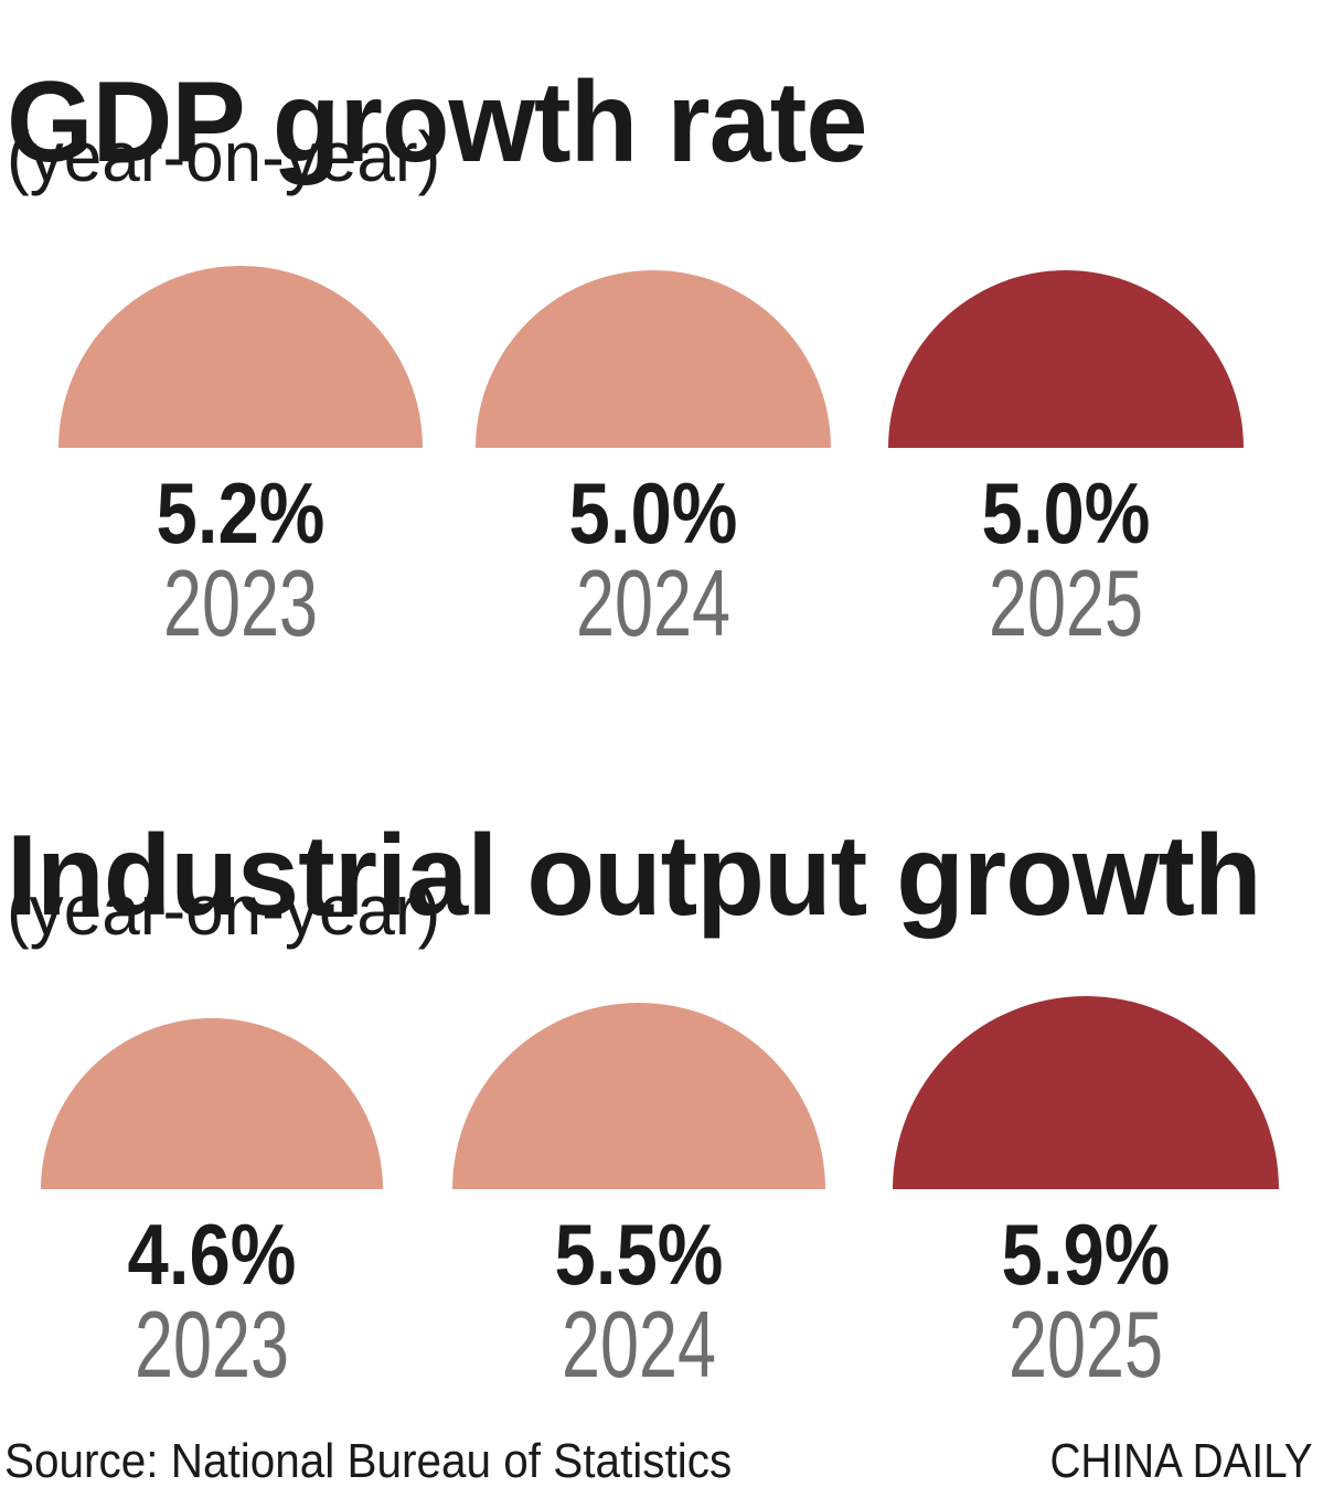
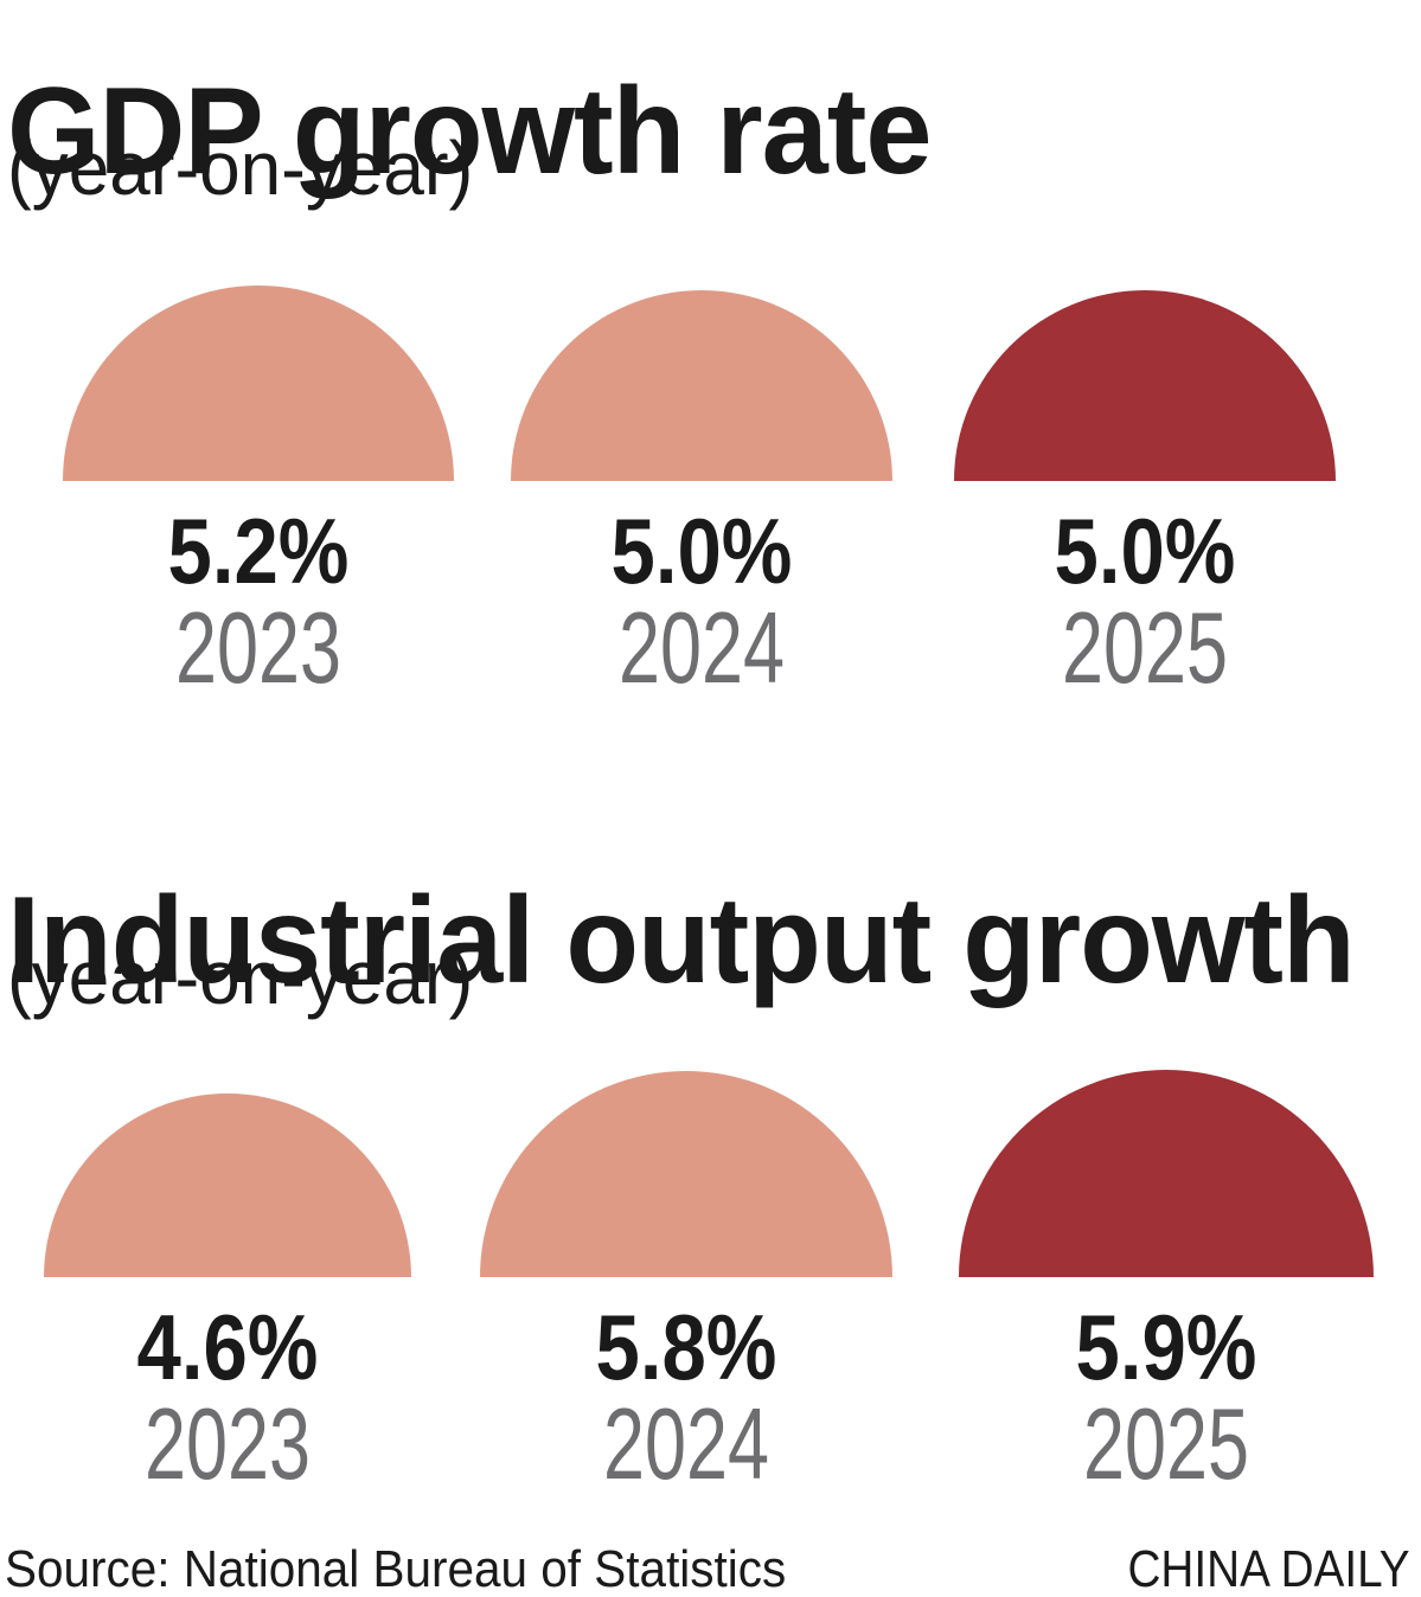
Industrial output growth/2024: 5.5% -> 5.8%
